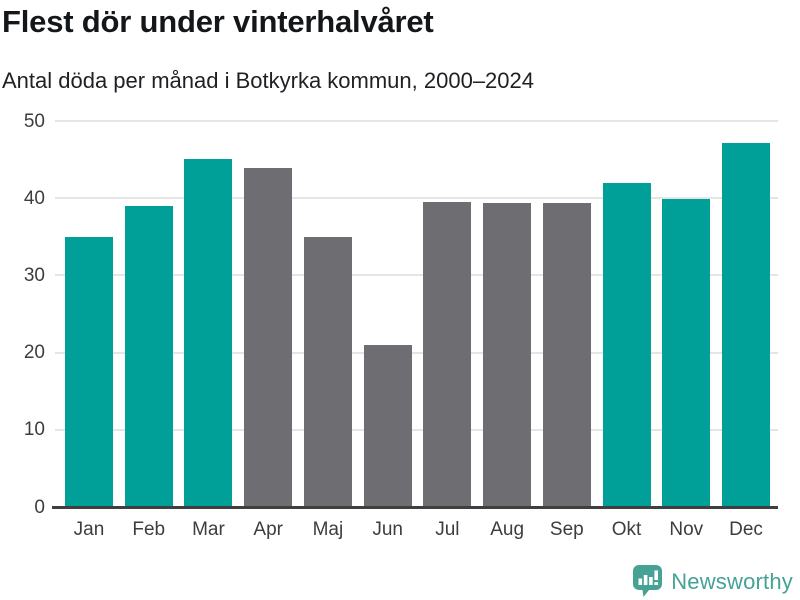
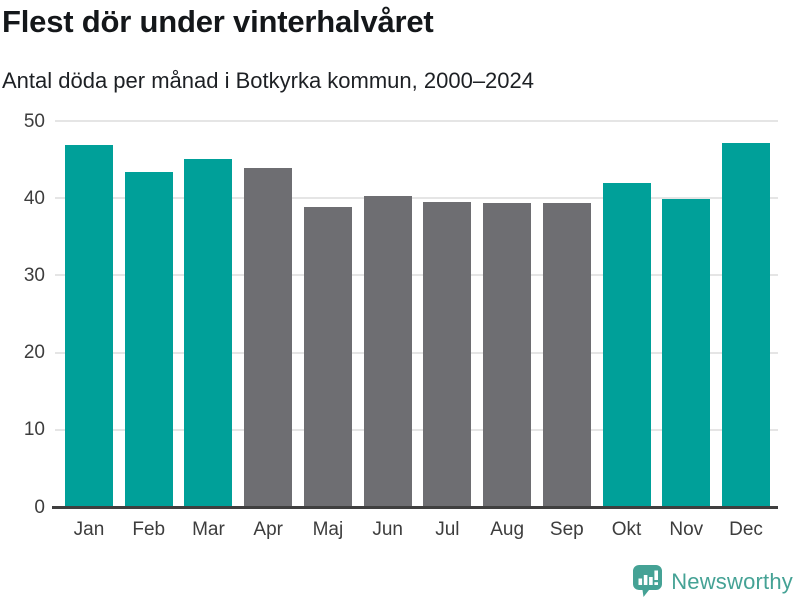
Jan: 35 -> 47
Feb: 39 -> 43
Maj: 35 -> 39
Jun: 21 -> 40
